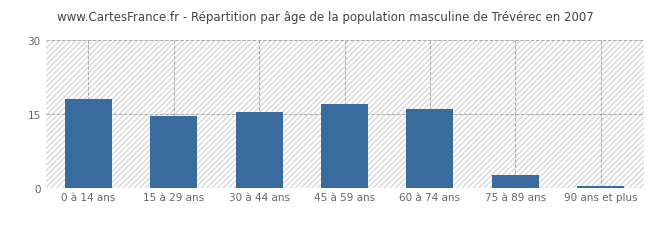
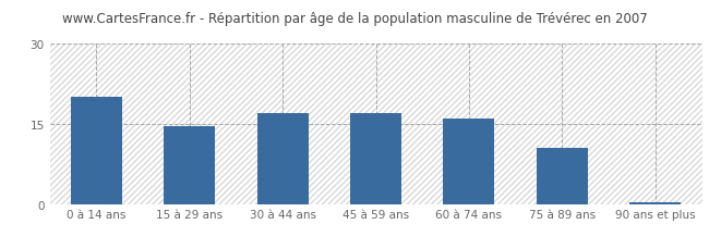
0 à 14 ans: 18.0 -> 20.0
30 à 44 ans: 15.5 -> 17.0
75 à 89 ans: 2.5 -> 10.5
